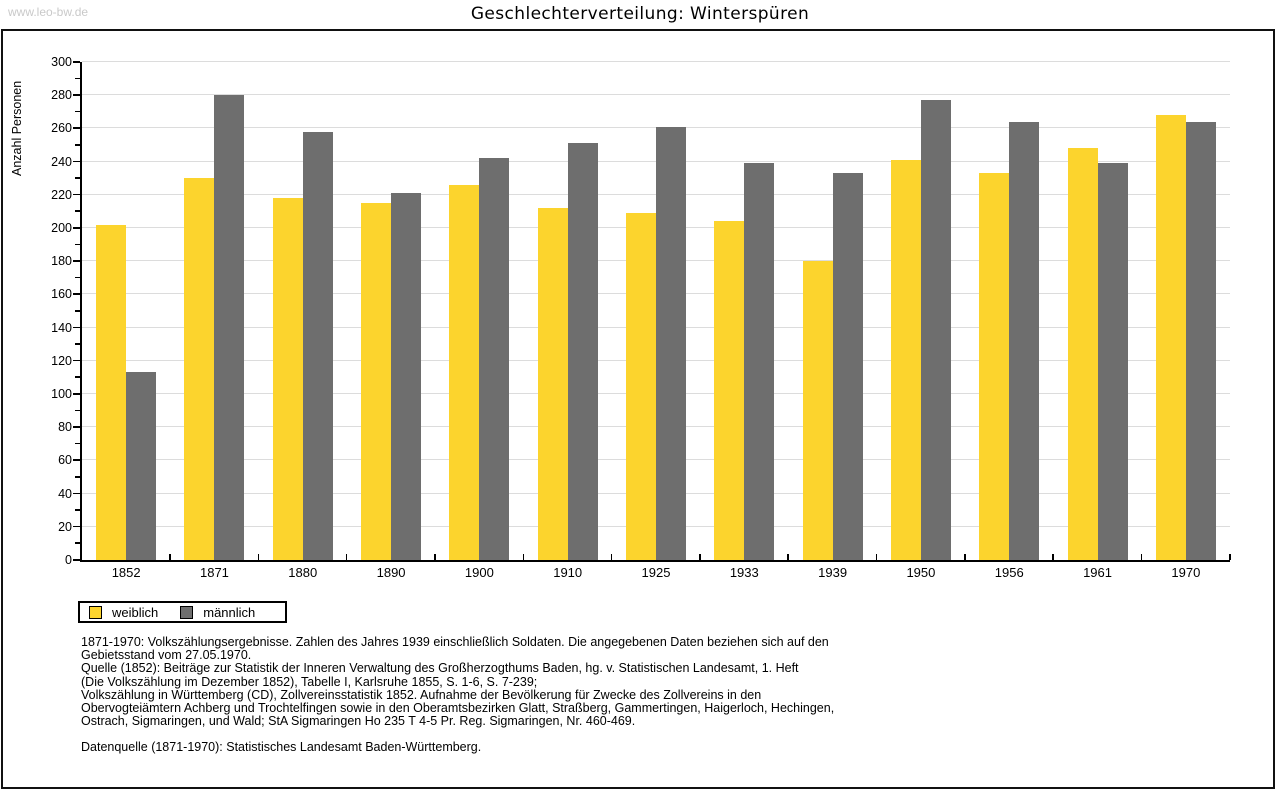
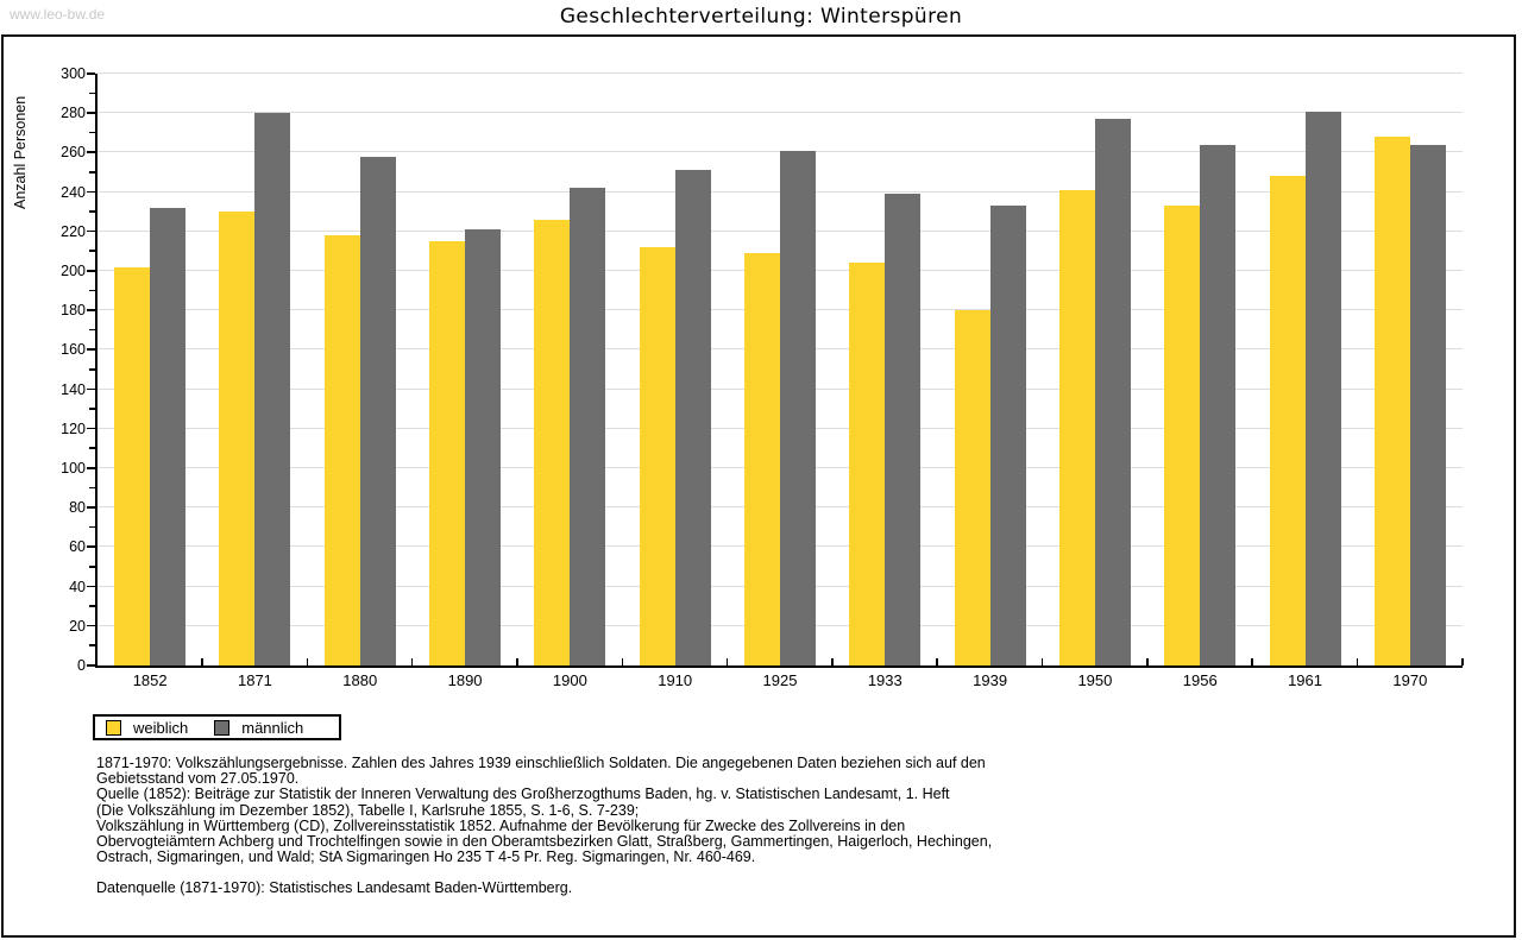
männlich/1852: 113 -> 232
männlich/1961: 239 -> 281
